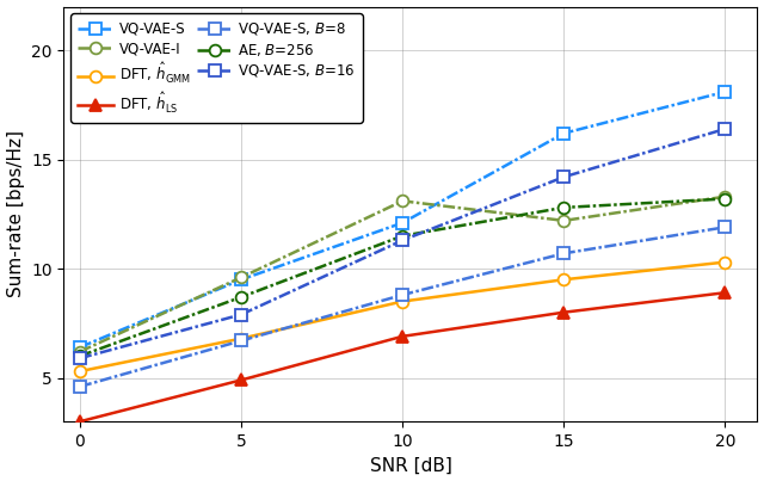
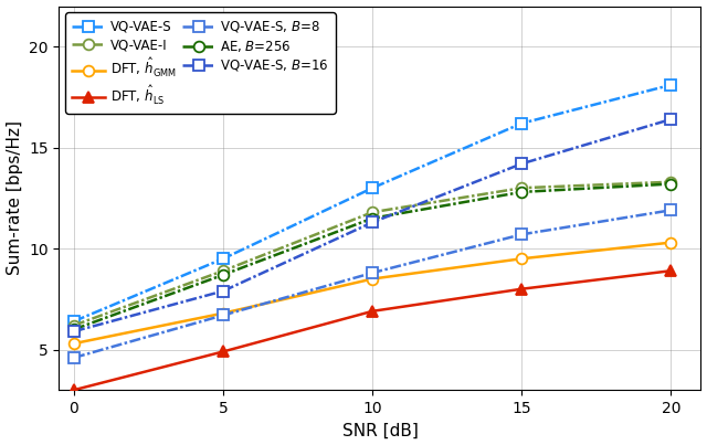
VQ-VAE-I/5: 9.6 -> 8.9
VQ-VAE-S/10: 12.1 -> 13.0
VQ-VAE-I/10: 13.1 -> 11.8
VQ-VAE-I/15: 12.2 -> 13.0
